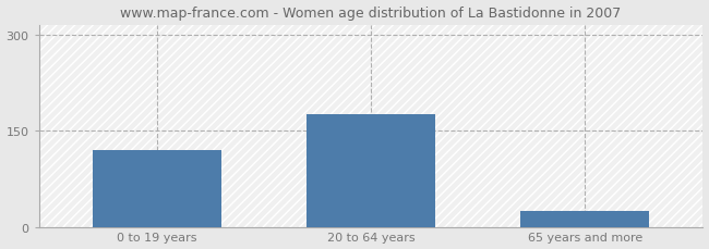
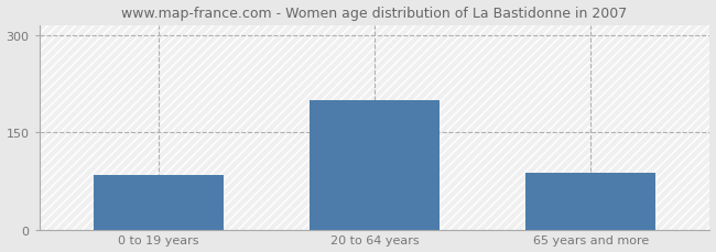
0 to 19 years: 120 -> 84
20 to 64 years: 175 -> 200
65 years and more: 25 -> 88
